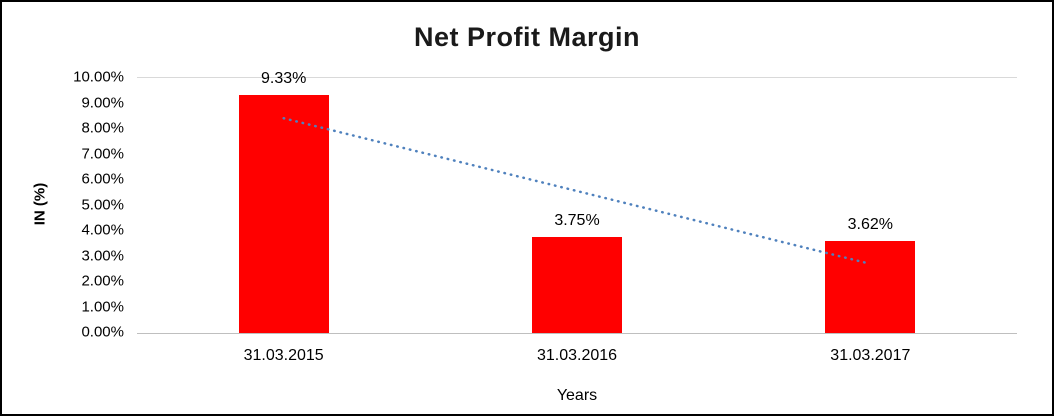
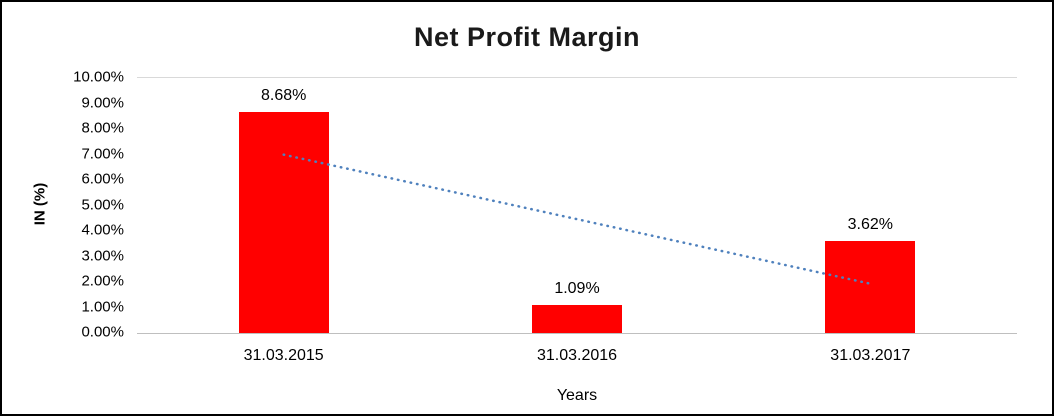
31.03.2015: 9.33% -> 8.68%
31.03.2016: 3.75% -> 1.09%
